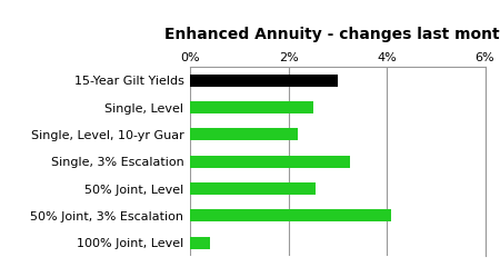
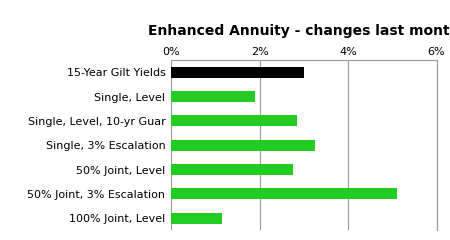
Single, Level: 2.50% -> 1.90%
Single, Level, 10-yr Guar: 2.20% -> 2.85%
50% Joint, Level: 2.55% -> 2.75%
50% Joint, 3% Escalation: 4.10% -> 5.10%
100% Joint, Level: 0.40% -> 1.15%
